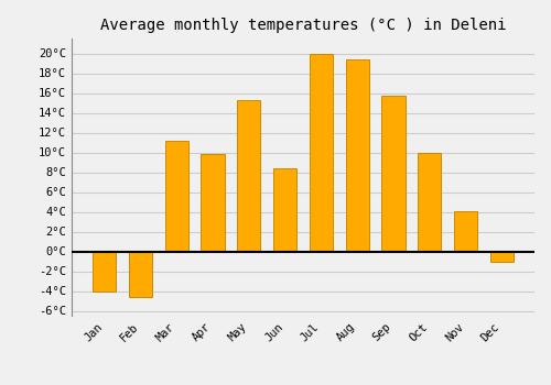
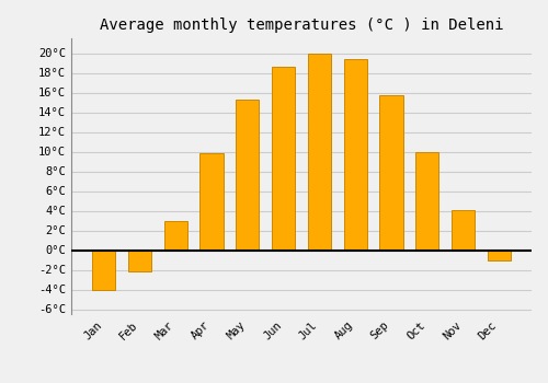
Feb: -4.6°C -> -2.2°C
Mar: 11.2°C -> 3.0°C
Jun: 8.4°C -> 18.6°C
